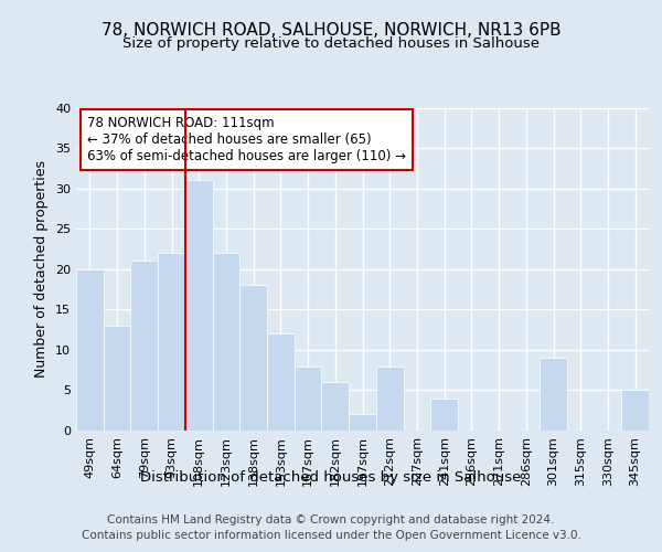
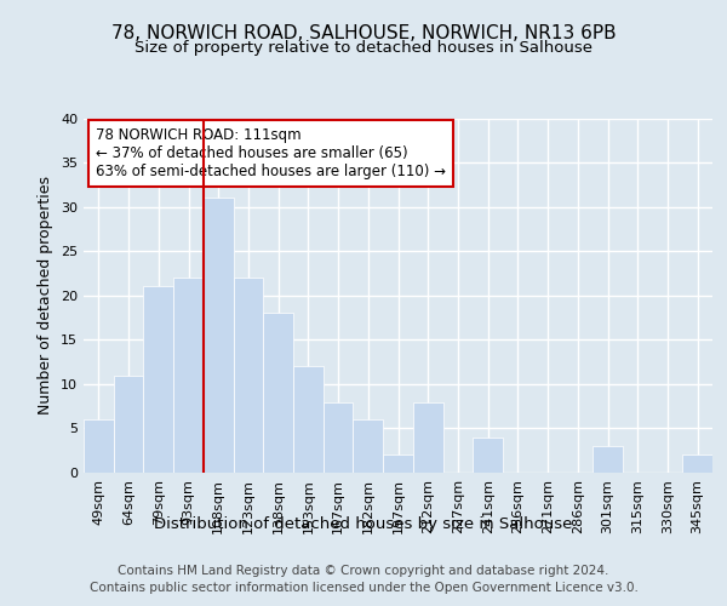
49sqm: 20 -> 6
64sqm: 13 -> 11
301sqm: 9 -> 3
345sqm: 5 -> 2
